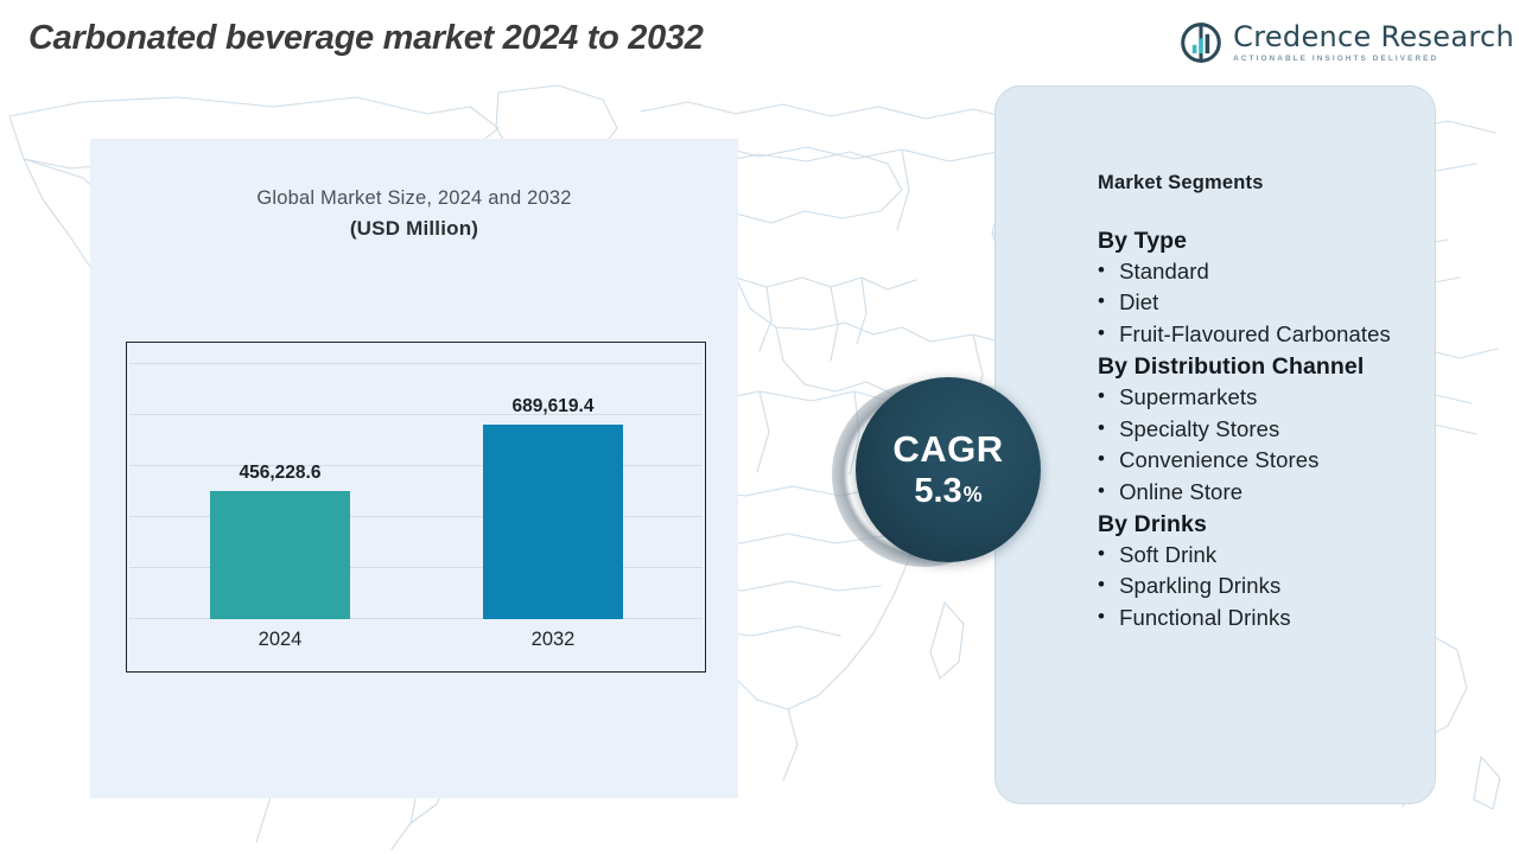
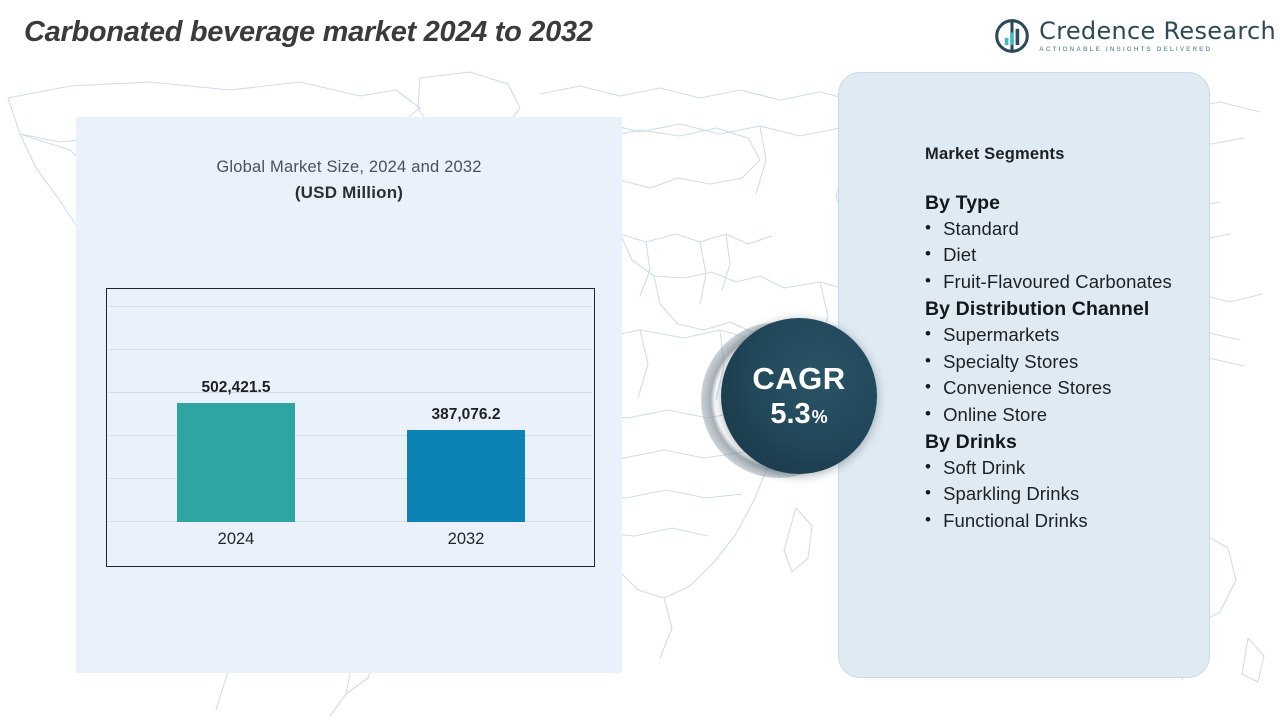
2024: 456,228.6 -> 502,421.5
2032: 689,619.4 -> 387,076.2
